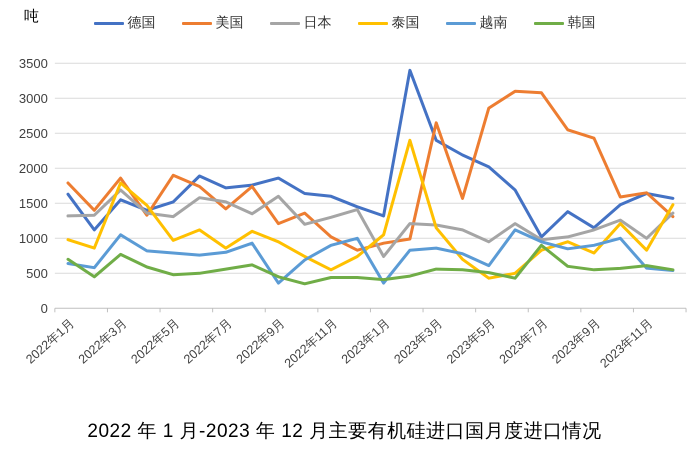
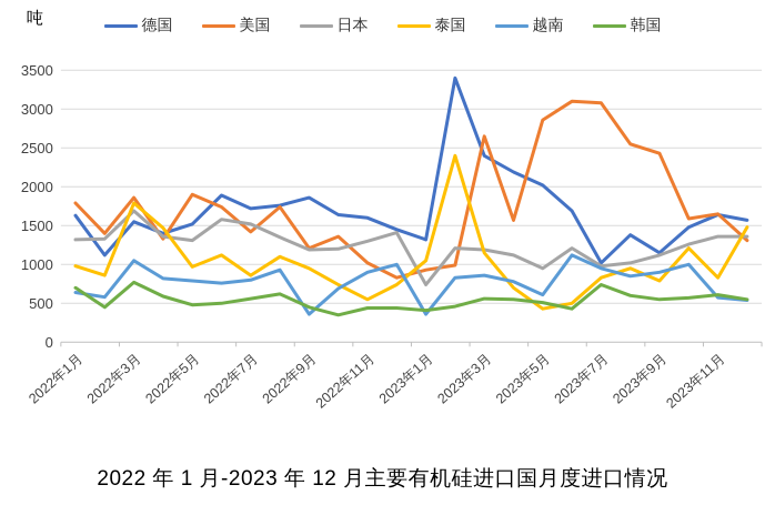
日本/2022年9月: 1600 -> 1200
韩国/2023年7月: 900 -> 700
日本/2023年11月: 1000 -> 1400
